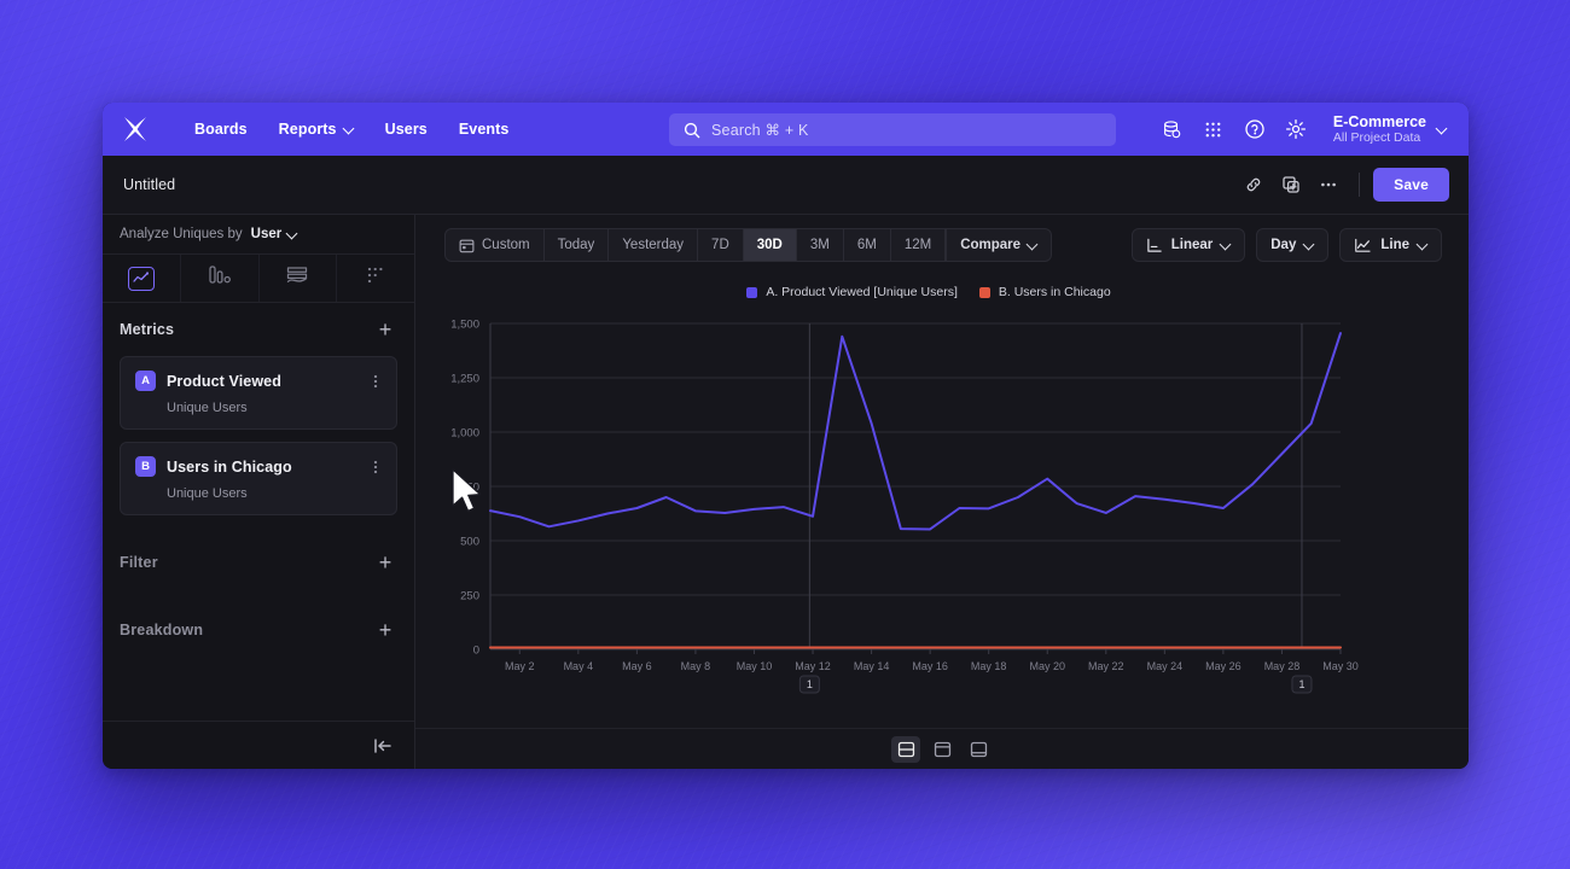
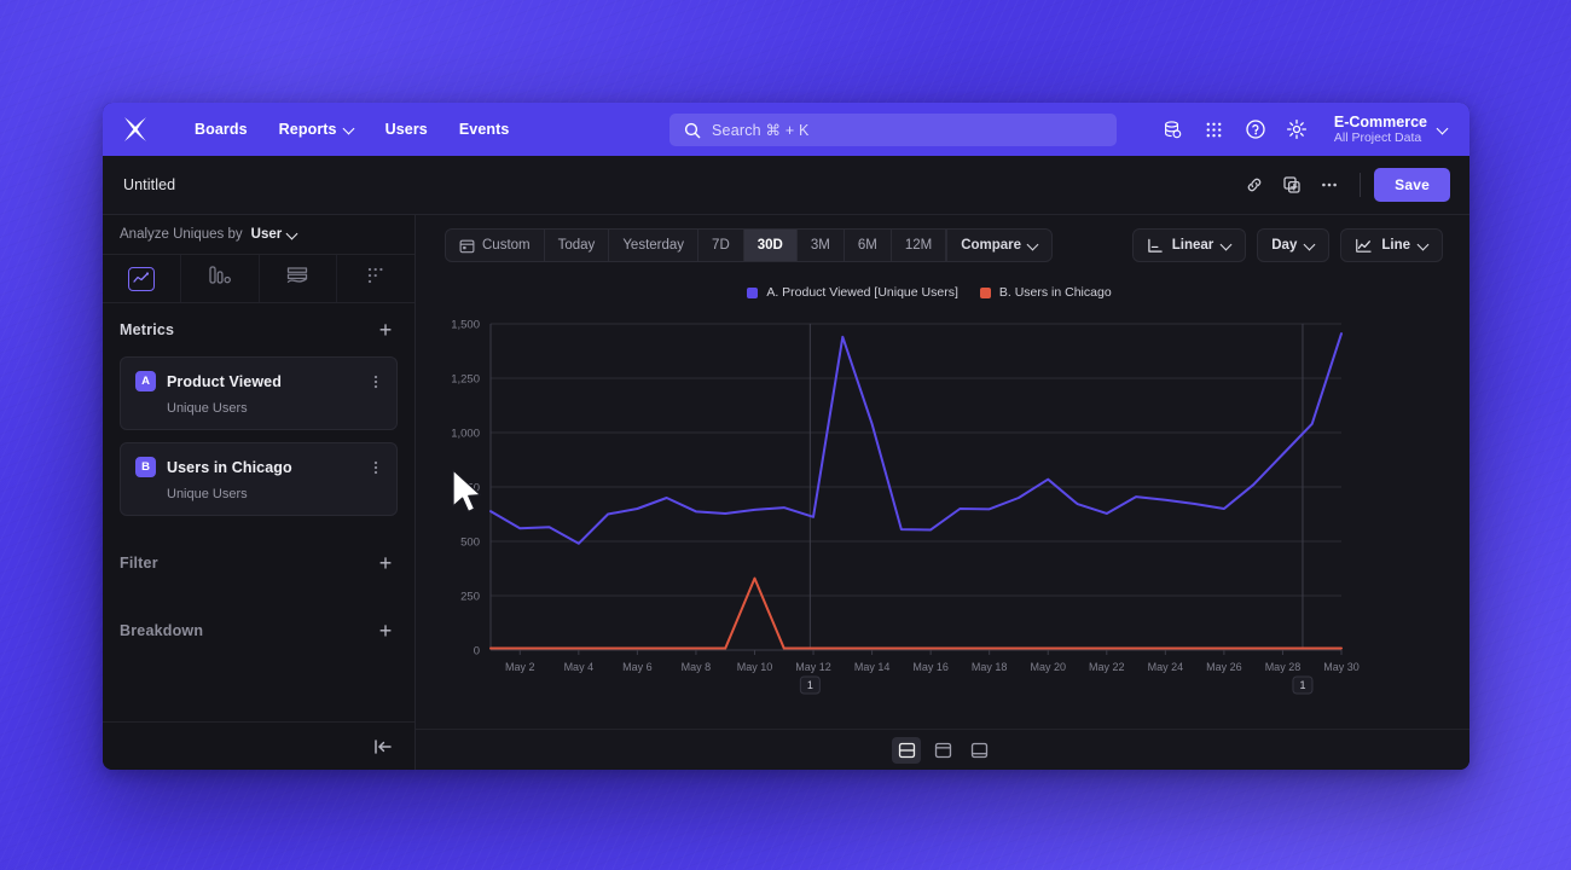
A. Product Viewed [Unique Users]/May 2: 610 -> 560
A. Product Viewed [Unique Users]/May 4: 590 -> 490
B. Users in Chicago/May 10: 10 -> 330
